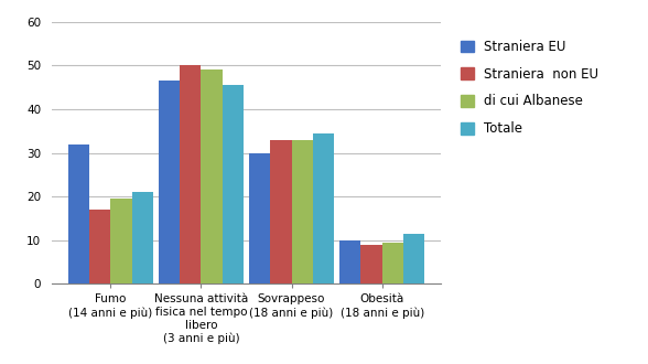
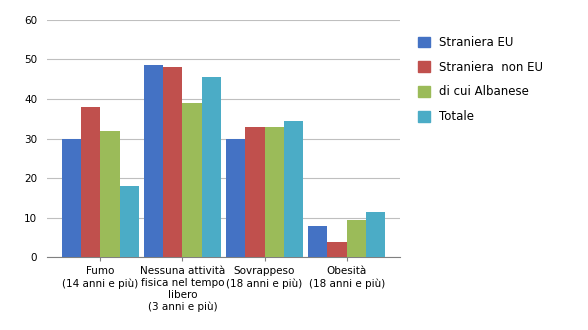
Straniera EU/Fumo (14 anni e più): 32.0 -> 30.0
Straniera non EU/Fumo (14 anni e più): 17 -> 38
di cui Albanese/Fumo (14 anni e più): 19.5 -> 32.0
Totale/Fumo (14 anni e più): 21.0 -> 18.0
Straniera EU/Nessuna attività fisica nel tempo libero (3 anni e più): 46.5 -> 48.5
Straniera non EU/Nessuna attività fisica nel tempo libero (3 anni e più): 50 -> 48
di cui Albanese/Nessuna attività fisica nel tempo libero (3 anni e più): 49.0 -> 39.0
Straniera EU/Obesità (18 anni e più): 10.0 -> 8.0
Straniera non EU/Obesità (18 anni e più): 9 -> 4
